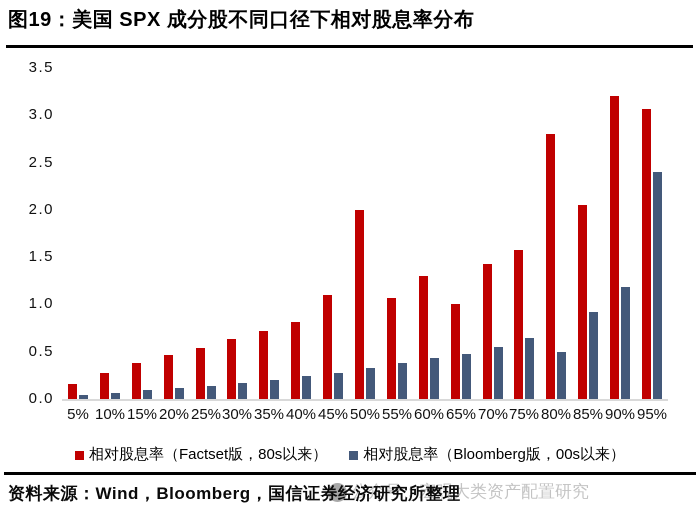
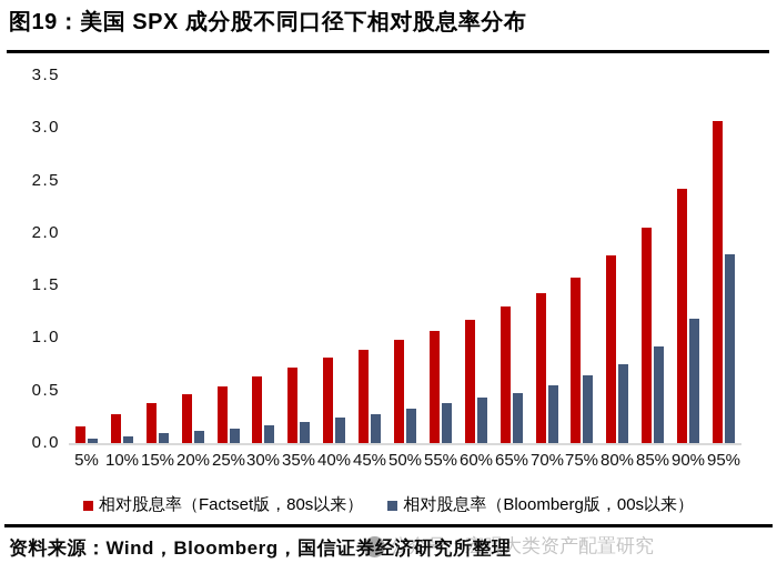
相对股息率（Factset版，80s以来）/45%: 1.1 -> 0.9
相对股息率（Factset版，80s以来）/50%: 2.0 -> 1.0
相对股息率（Factset版，80s以来）/60%: 1.3 -> 1.2
相对股息率（Factset版，80s以来）/65%: 1.0 -> 1.3
相对股息率（Factset版，80s以来）/80%: 2.8 -> 1.8
相对股息率（Bloomberg版，00s以来）/80%: 0.5 -> 0.8
相对股息率（Factset版，80s以来）/90%: 3.2 -> 2.4
相对股息率（Bloomberg版，00s以来）/95%: 2.4 -> 1.8
